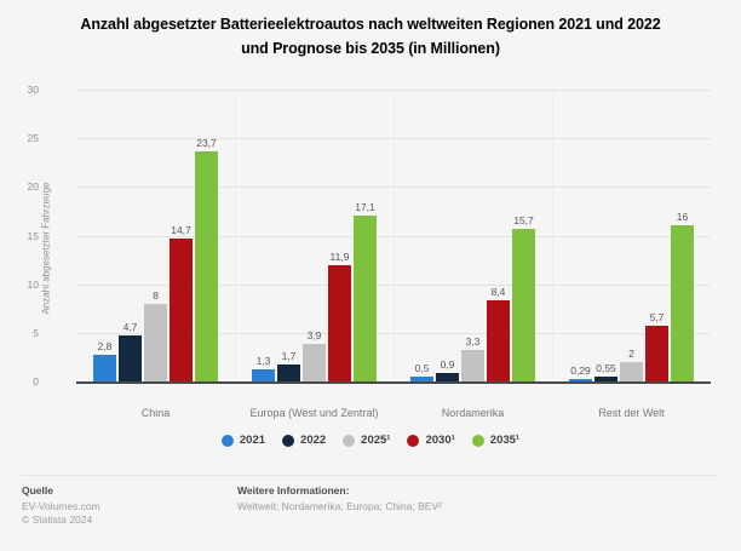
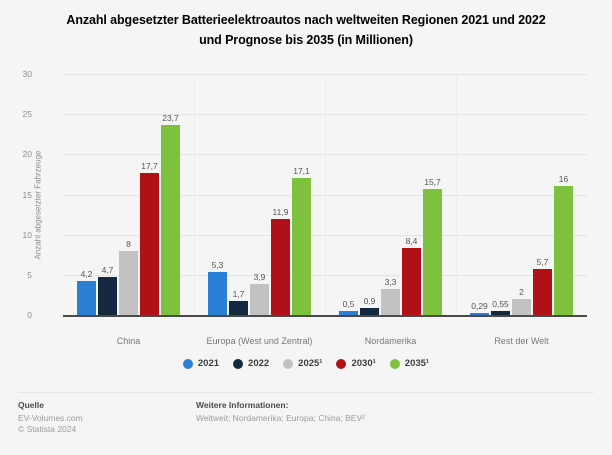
2021/China: 2,8 -> 4,2
2030¹/China: 14,7 -> 17,7
2021/Europa (West und Zentral): 1,3 -> 5,3
